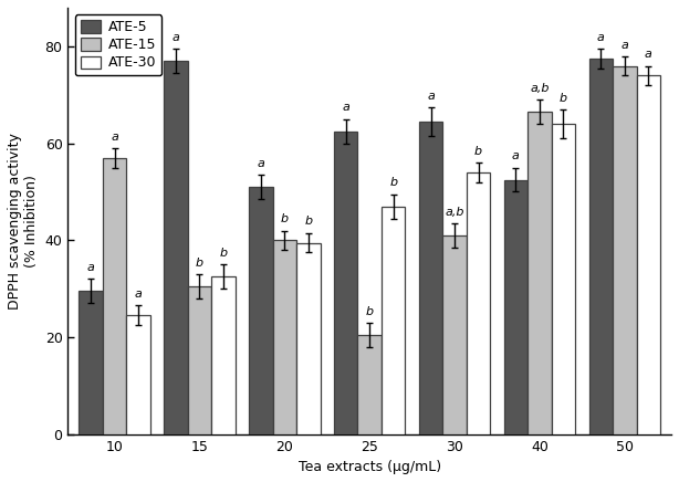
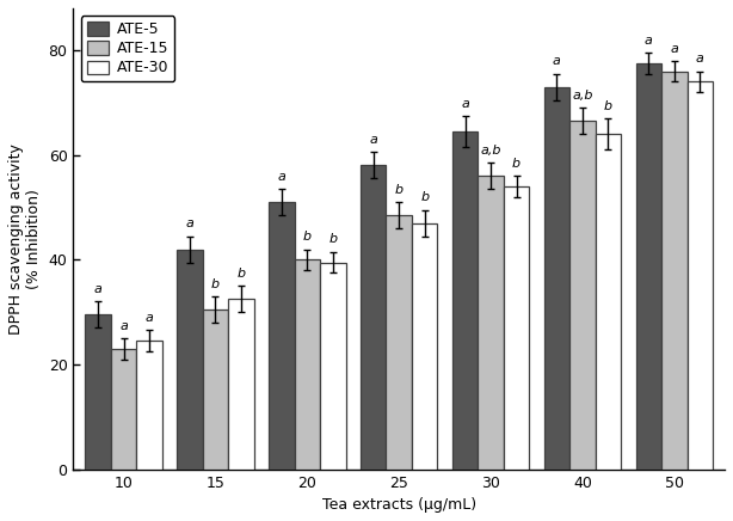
ATE-15/10: 57.0 -> 23.0
ATE-5/15: 77.0 -> 42.0
ATE-5/25: 62.5 -> 58.0
ATE-15/25: 20.5 -> 48.5
ATE-15/30: 41.0 -> 56.0
ATE-5/40: 52.5 -> 73.0
